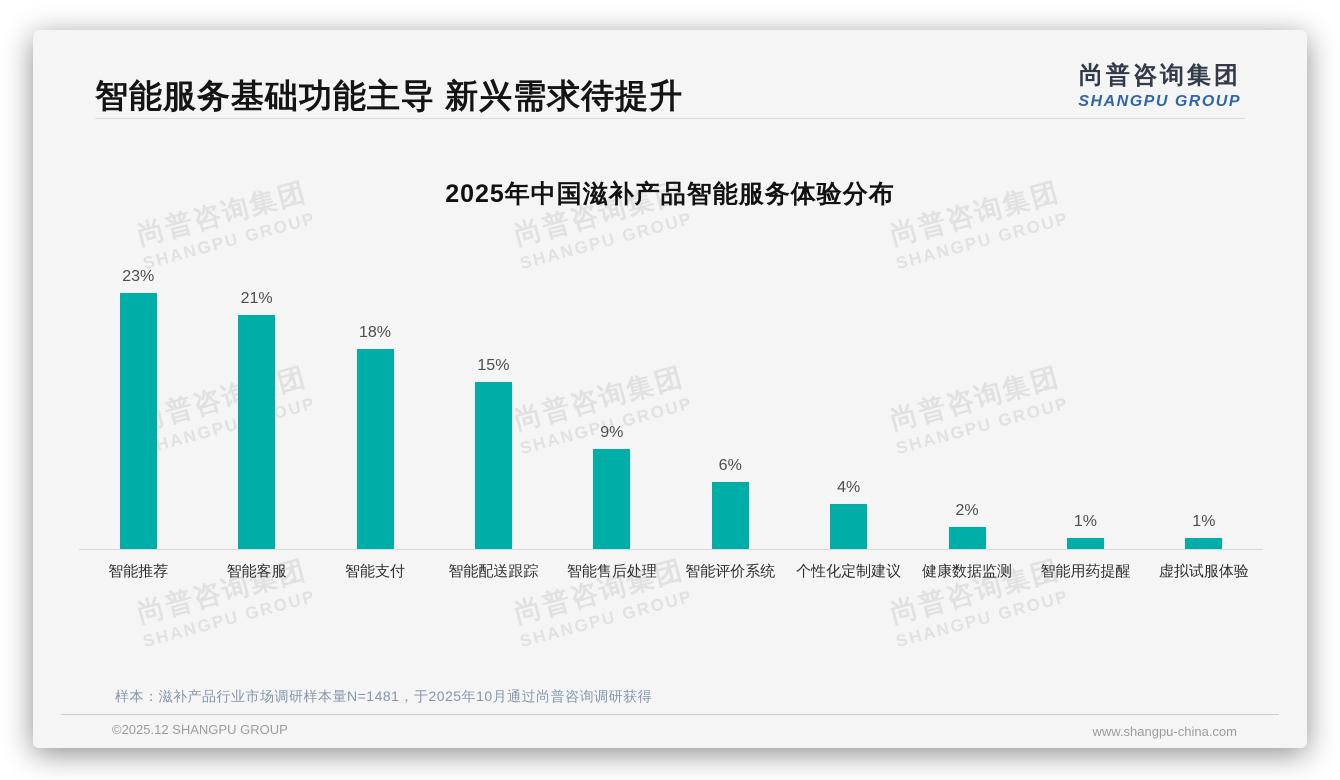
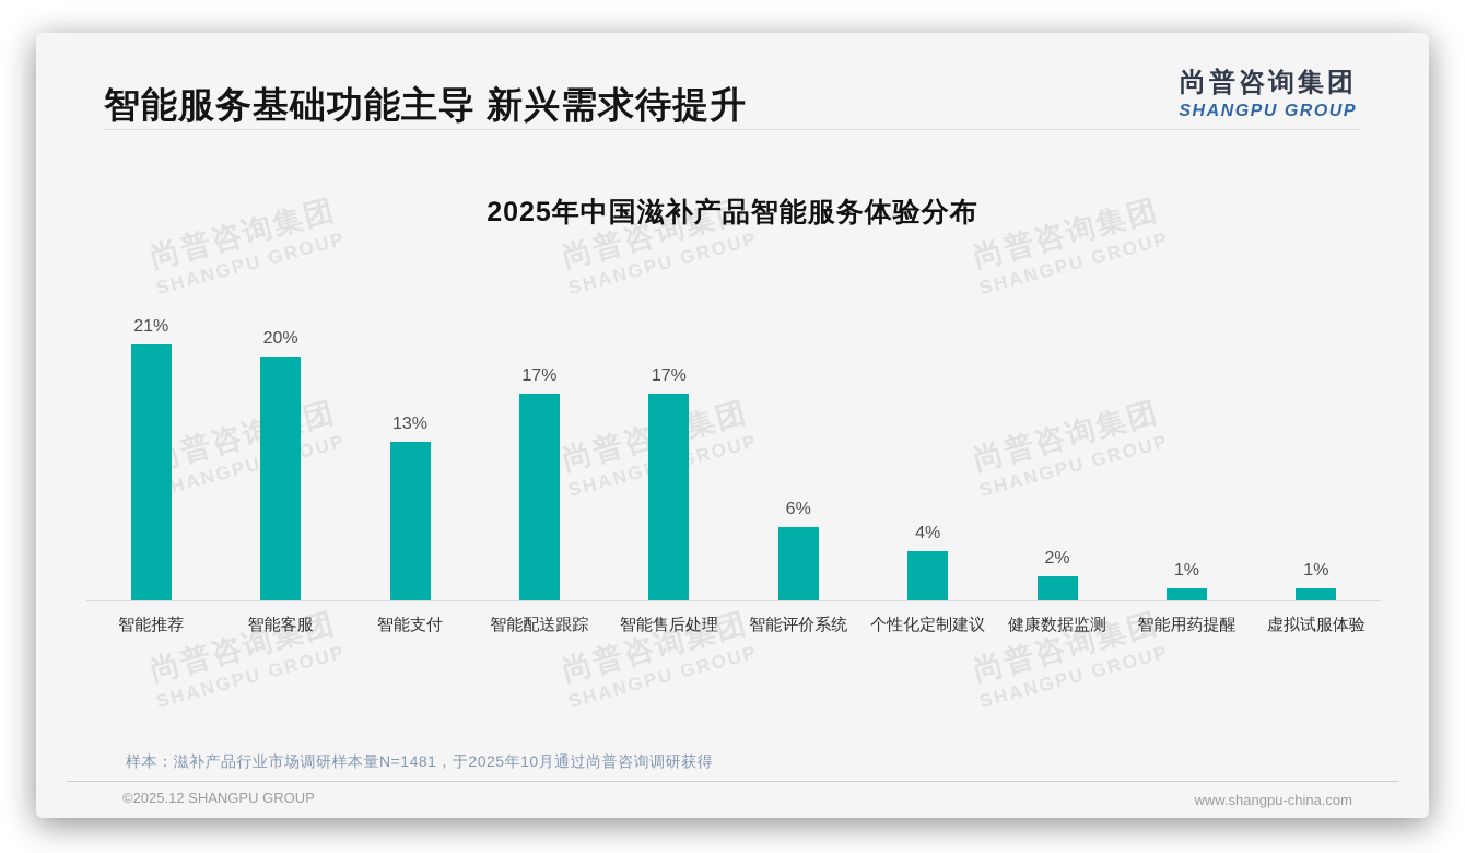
智能推荐: 23% -> 21%
智能客服: 21% -> 20%
智能支付: 18% -> 13%
智能配送跟踪: 15% -> 17%
智能售后处理: 9% -> 17%
